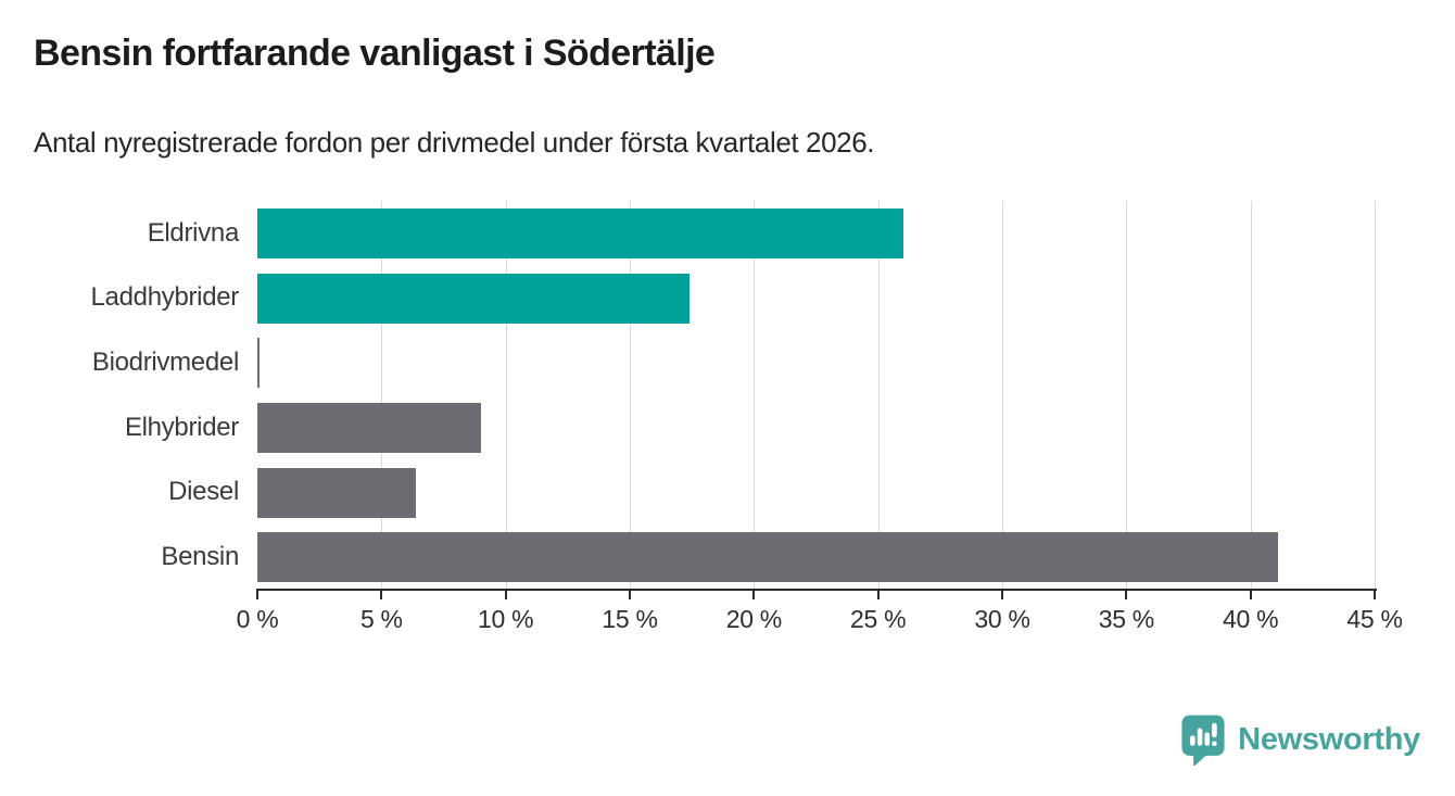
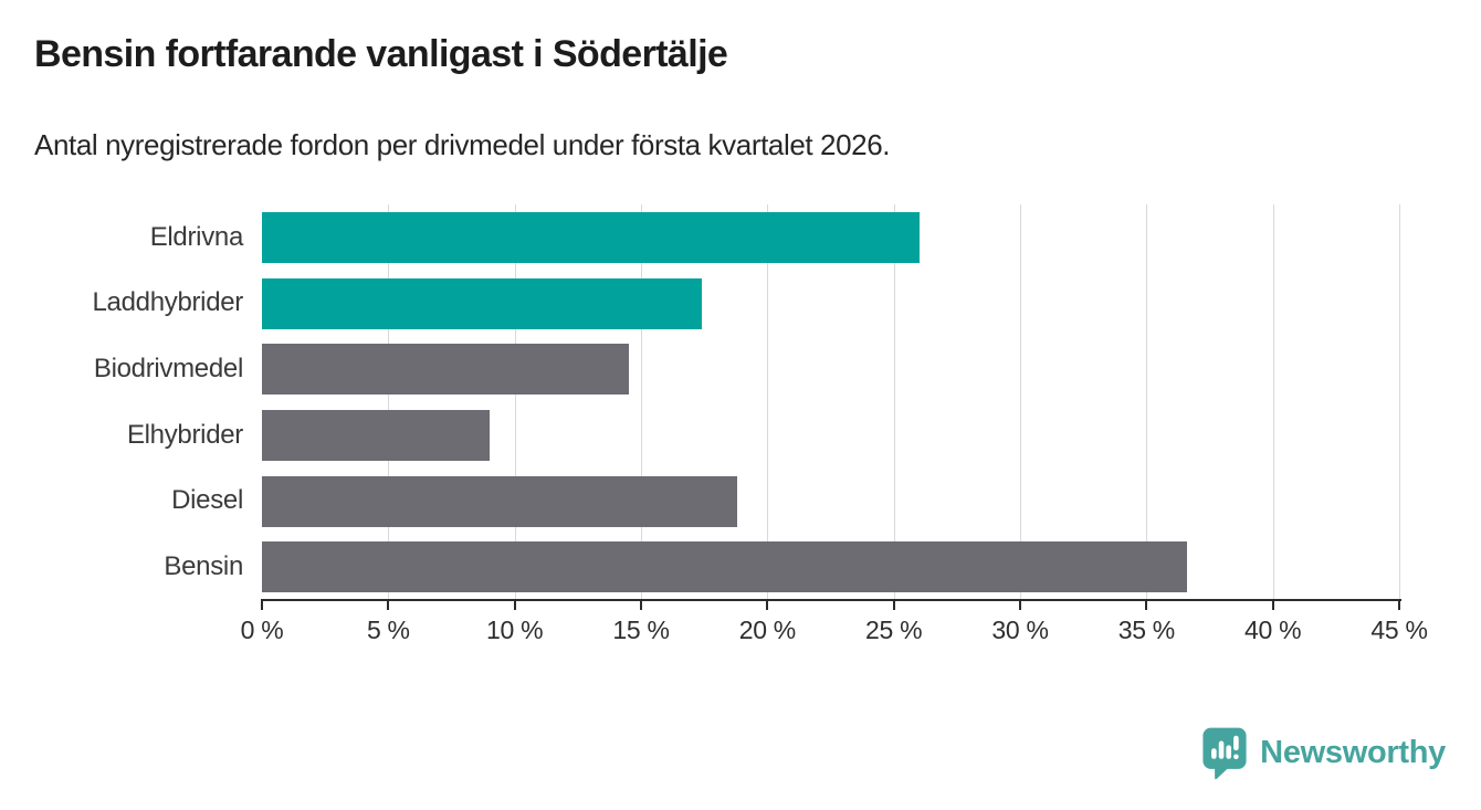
Biodrivmedel: 0.1% -> 14.5%
Diesel: 6.4% -> 18.8%
Bensin: 41.1% -> 36.6%
